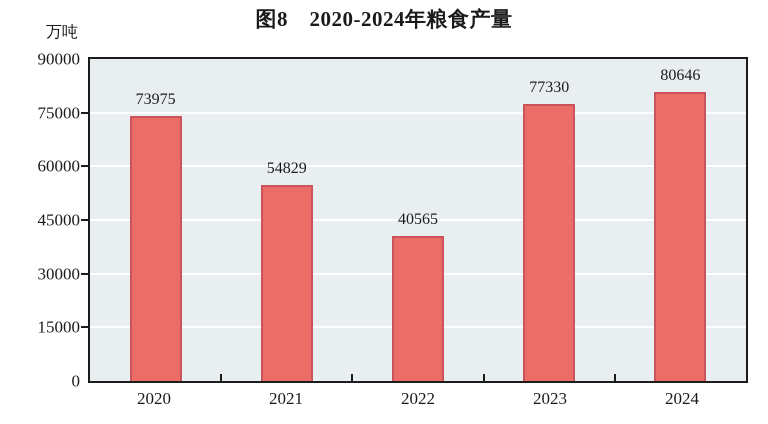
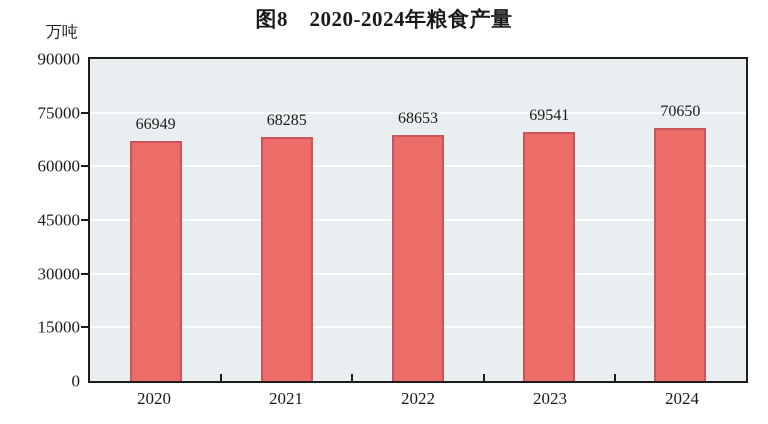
2020: 73975 -> 66949
2021: 54829 -> 68285
2022: 40565 -> 68653
2023: 77330 -> 69541
2024: 80646 -> 70650
